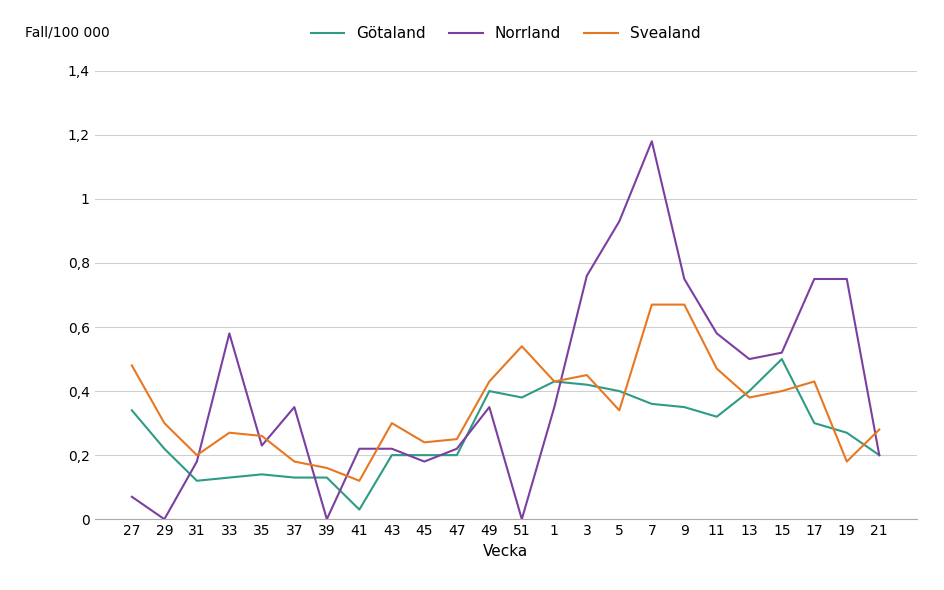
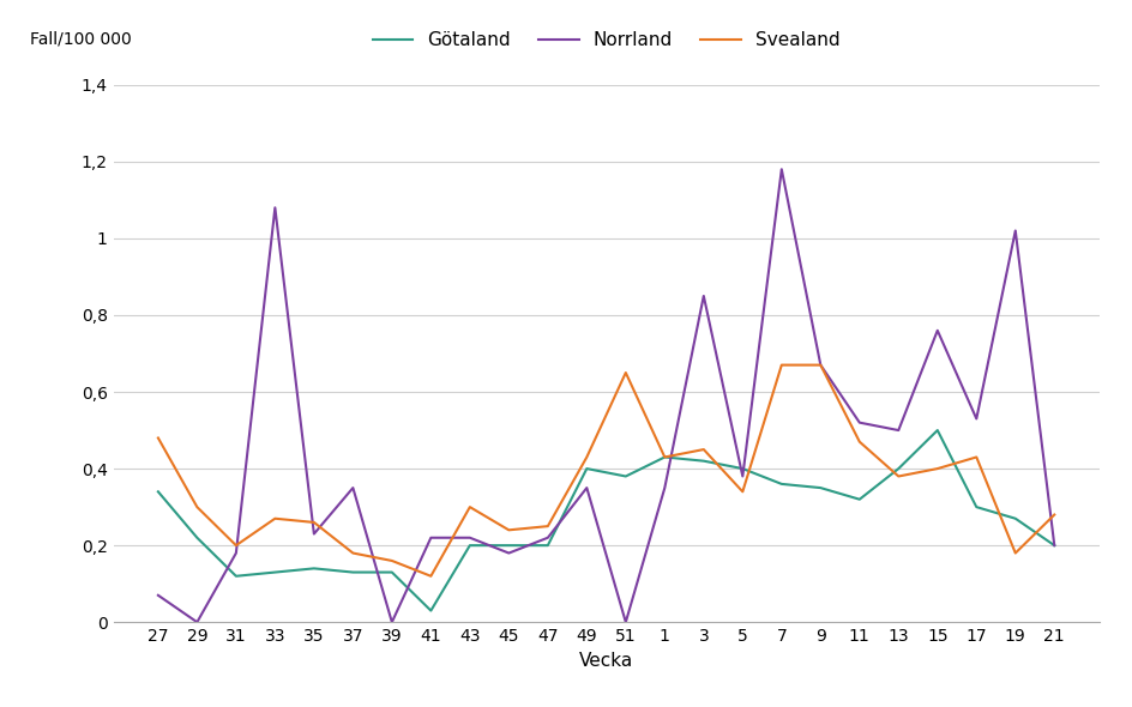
Norrland/33: 0,58 -> 1,08
Svealand/51: 0,54 -> 0,65
Norrland/3: 0,76 -> 0,85
Norrland/5: 0,93 -> 0,38
Norrland/9: 0,75 -> 0,67
Norrland/11: 0,58 -> 0,52
Norrland/15: 0,52 -> 0,76
Norrland/17: 0,75 -> 0,53
Norrland/19: 0,75 -> 1,02
